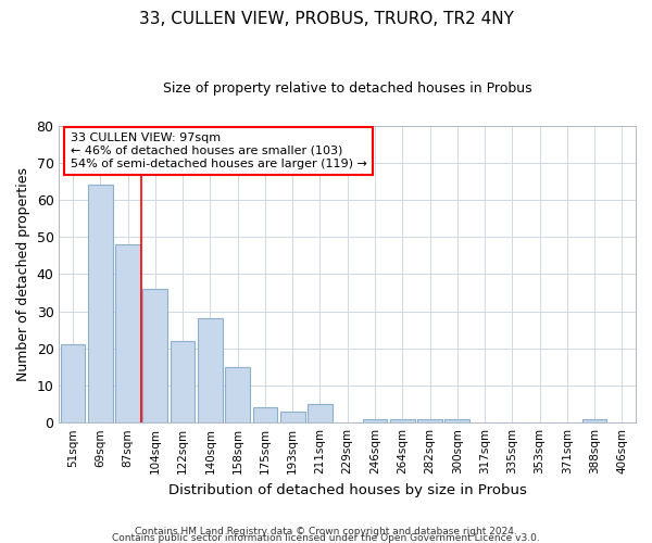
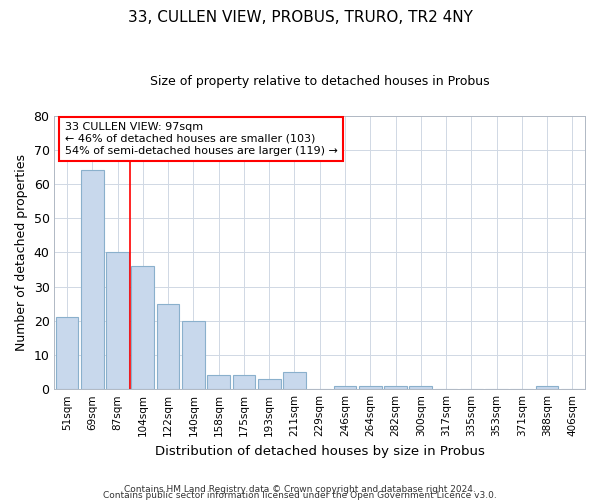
87sqm: 48 -> 40
122sqm: 22 -> 25
140sqm: 28 -> 20
158sqm: 15 -> 4
